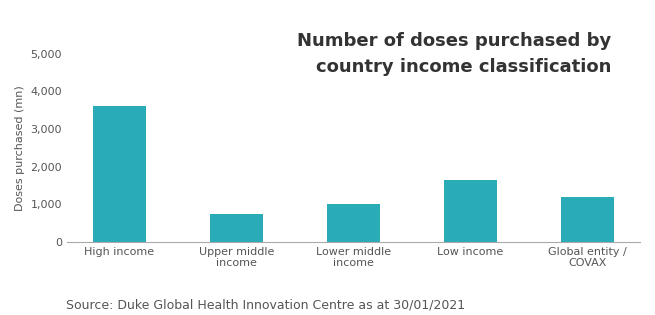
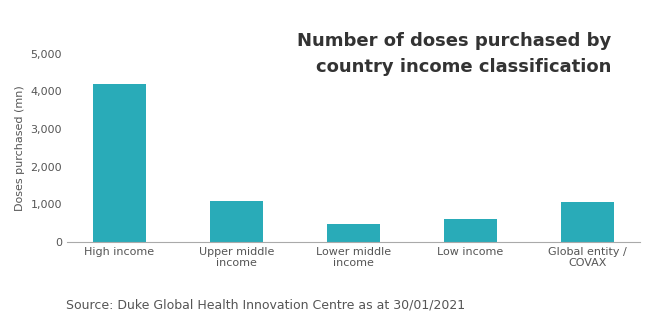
High income: 3,600 -> 4,200
Upper middle income: 750 -> 1,100
Lower middle income: 1,000 -> 480
Low income: 1,650 -> 620
Global entity / COVAX: 1,200 -> 1,050
